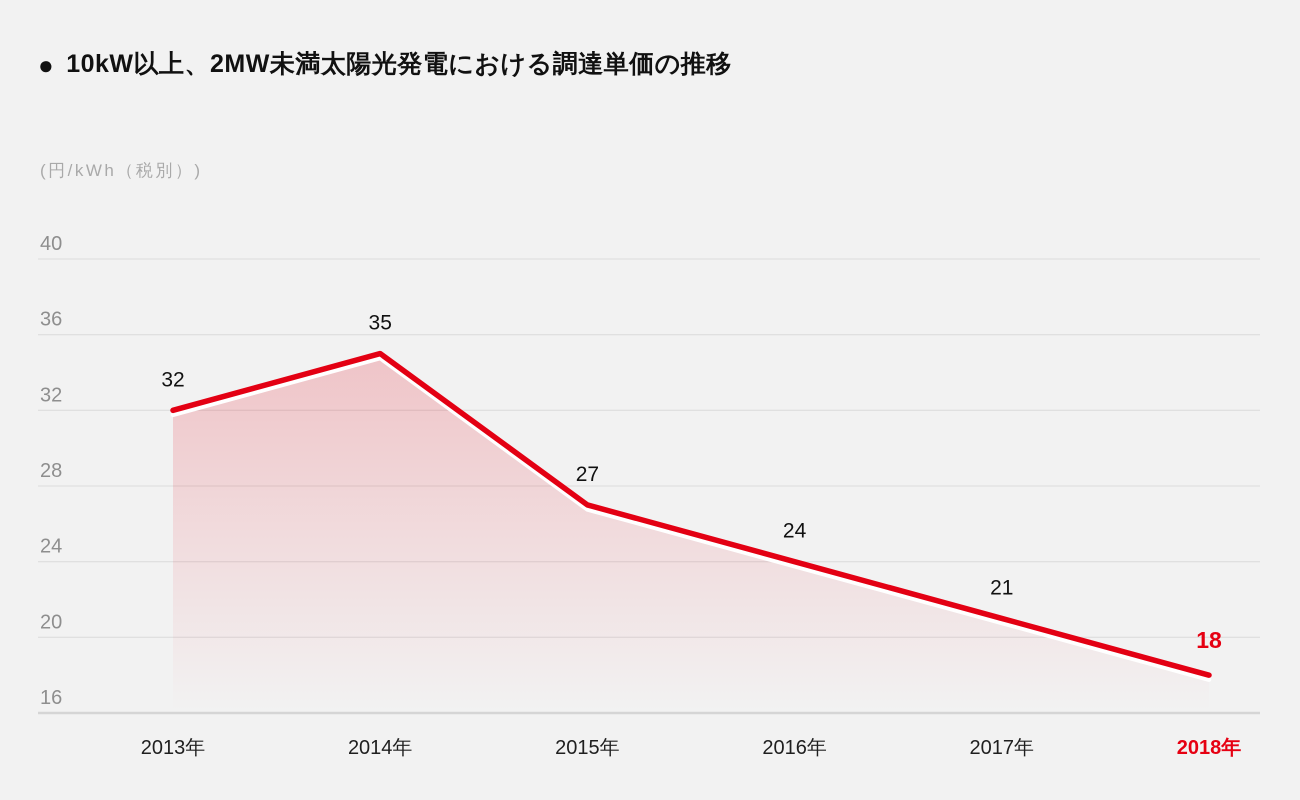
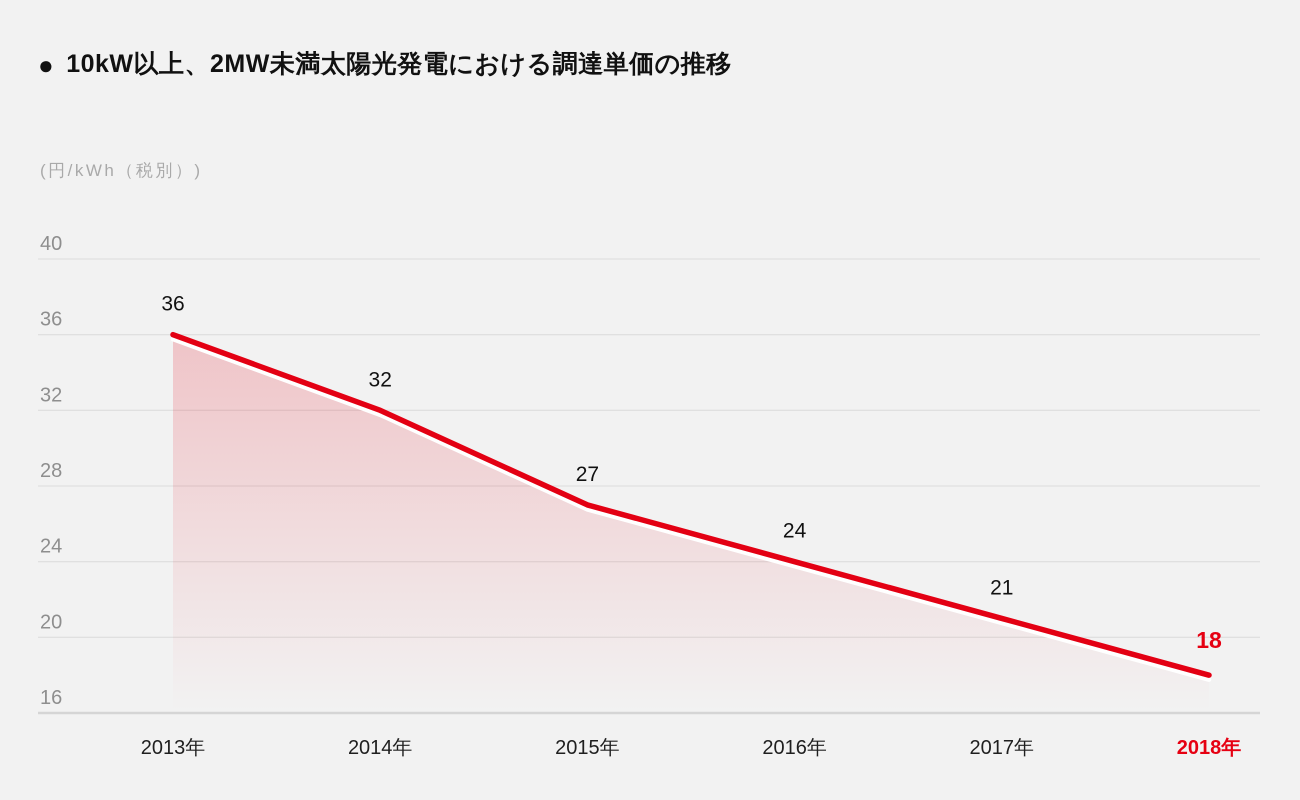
2013年: 32 -> 36
2014年: 35 -> 32
